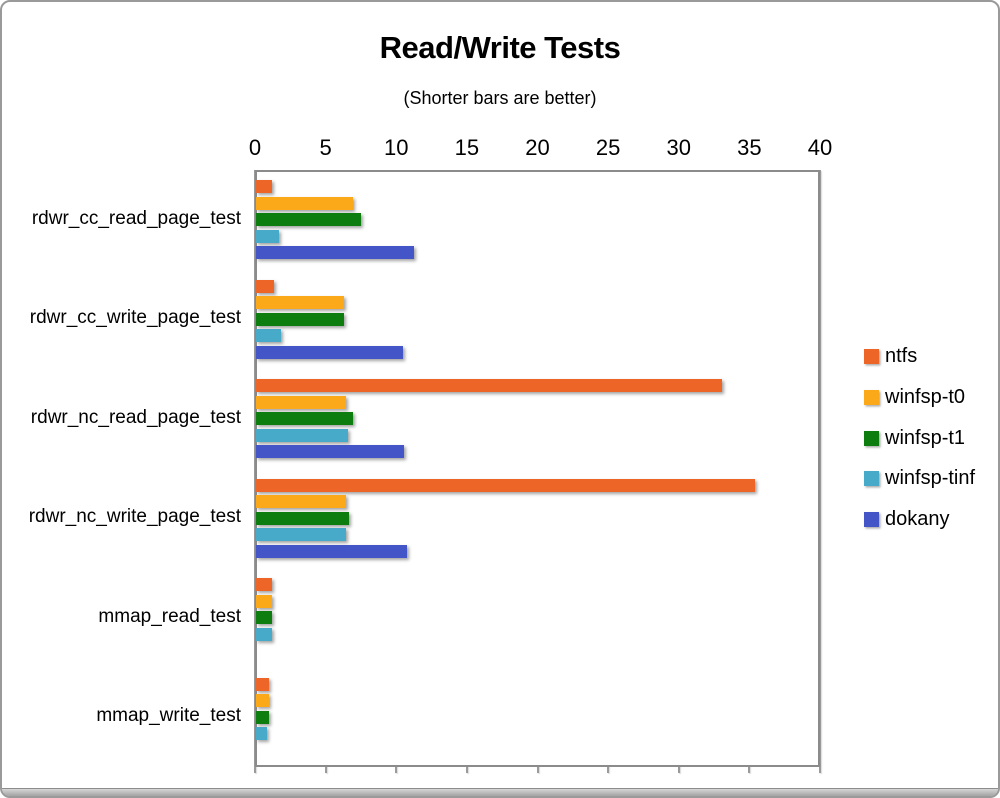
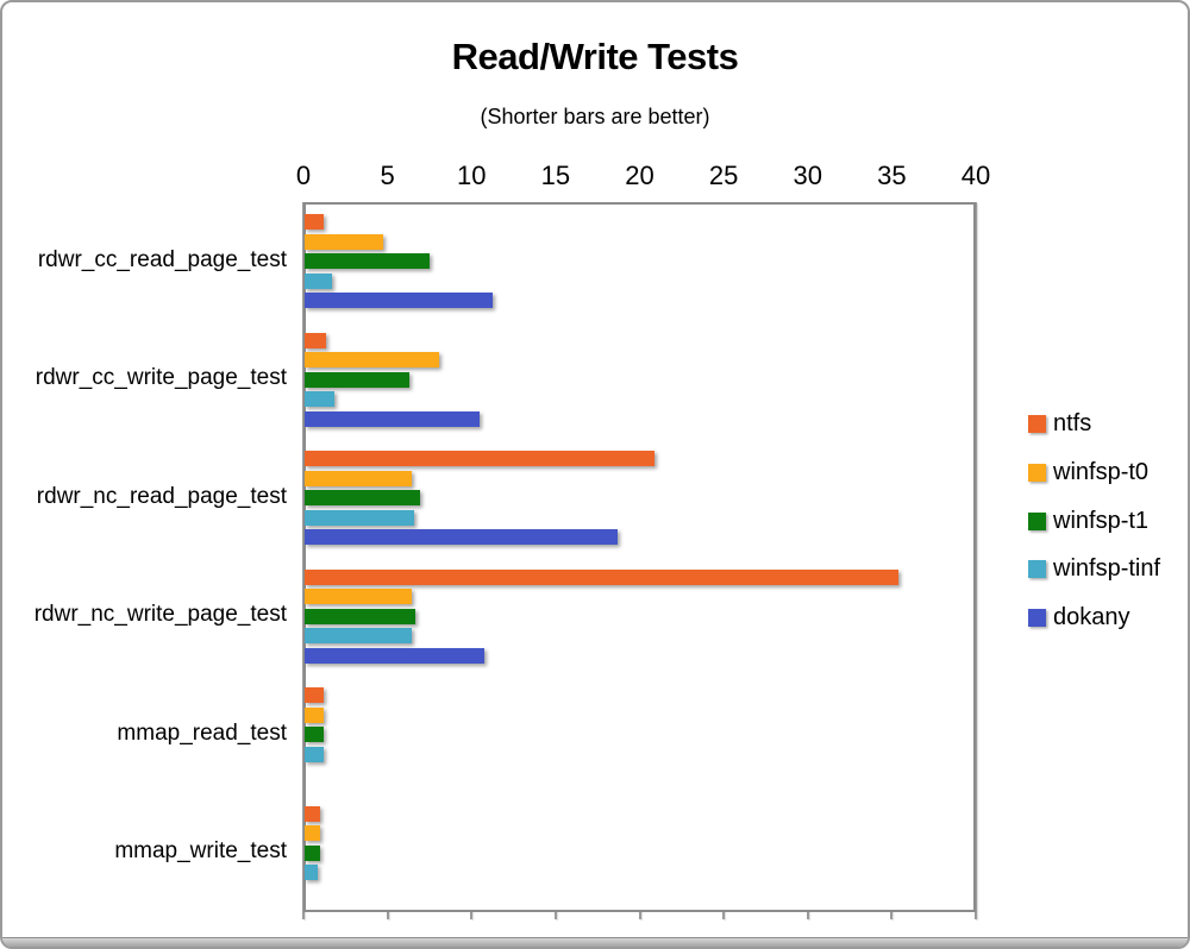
winfsp-t0/rdwr_cc_read_page_test: 6.9 -> 4.7
winfsp-t0/rdwr_cc_write_page_test: 6.2 -> 8.0
ntfs/rdwr_nc_read_page_test: 33.0 -> 20.8
dokany/rdwr_nc_read_page_test: 10.5 -> 18.6
